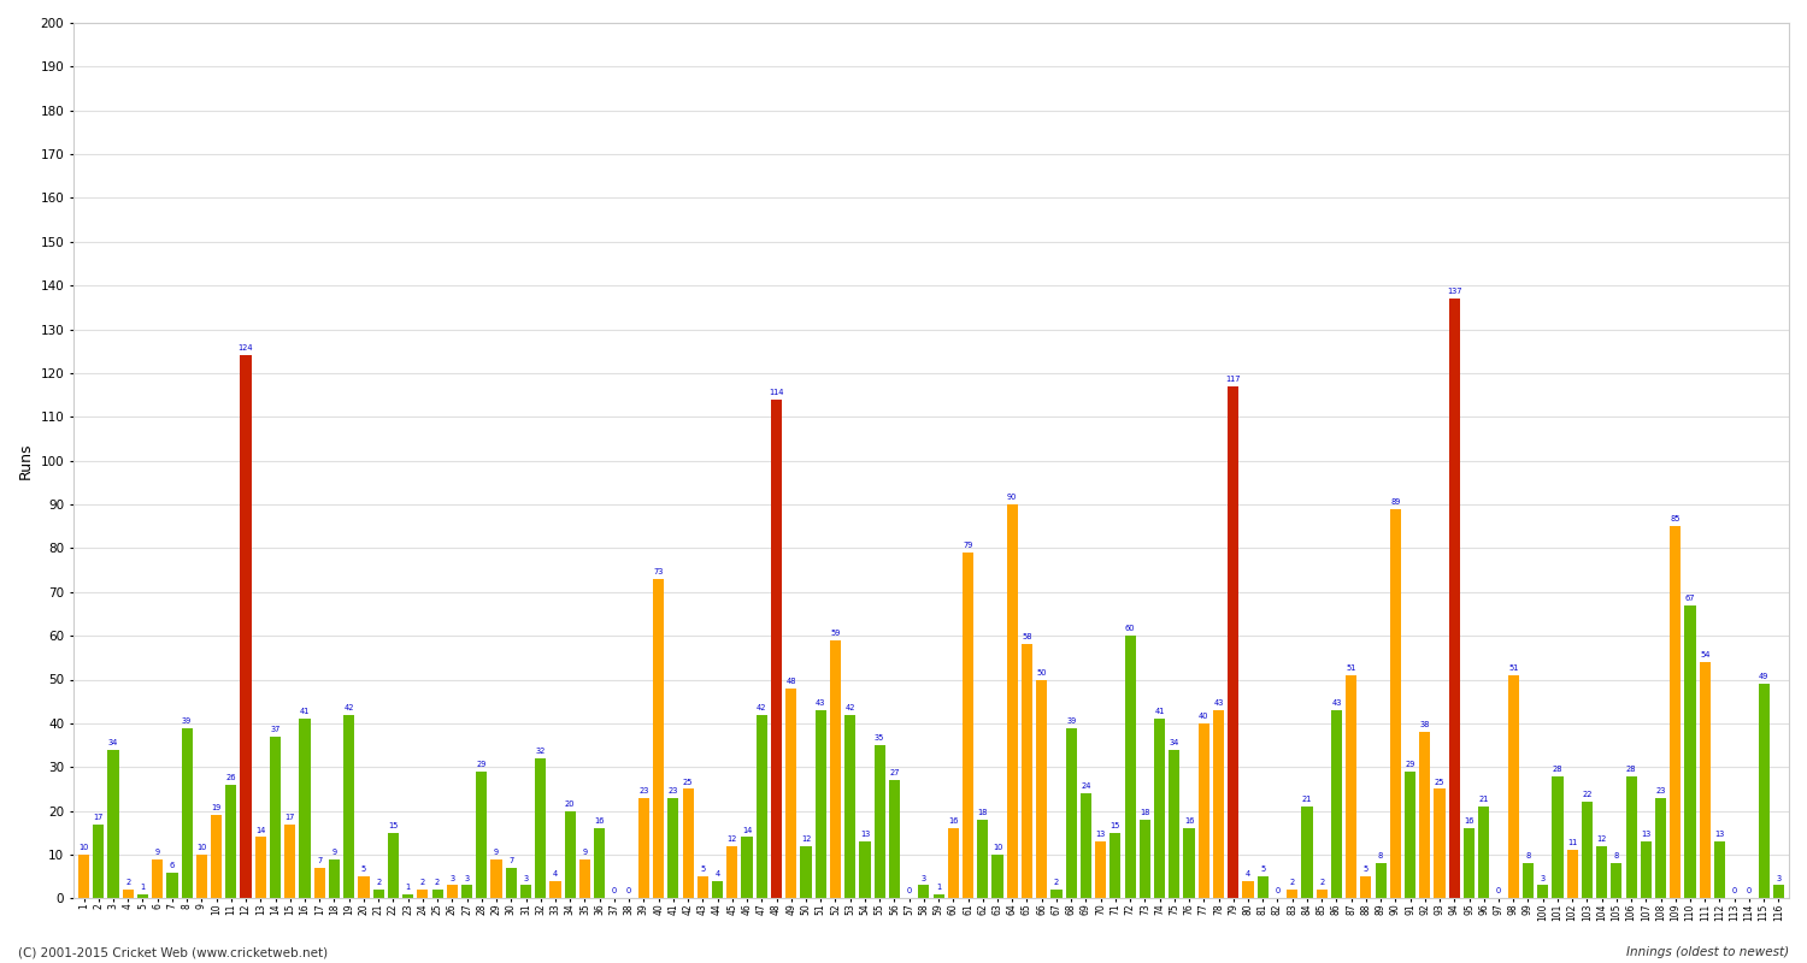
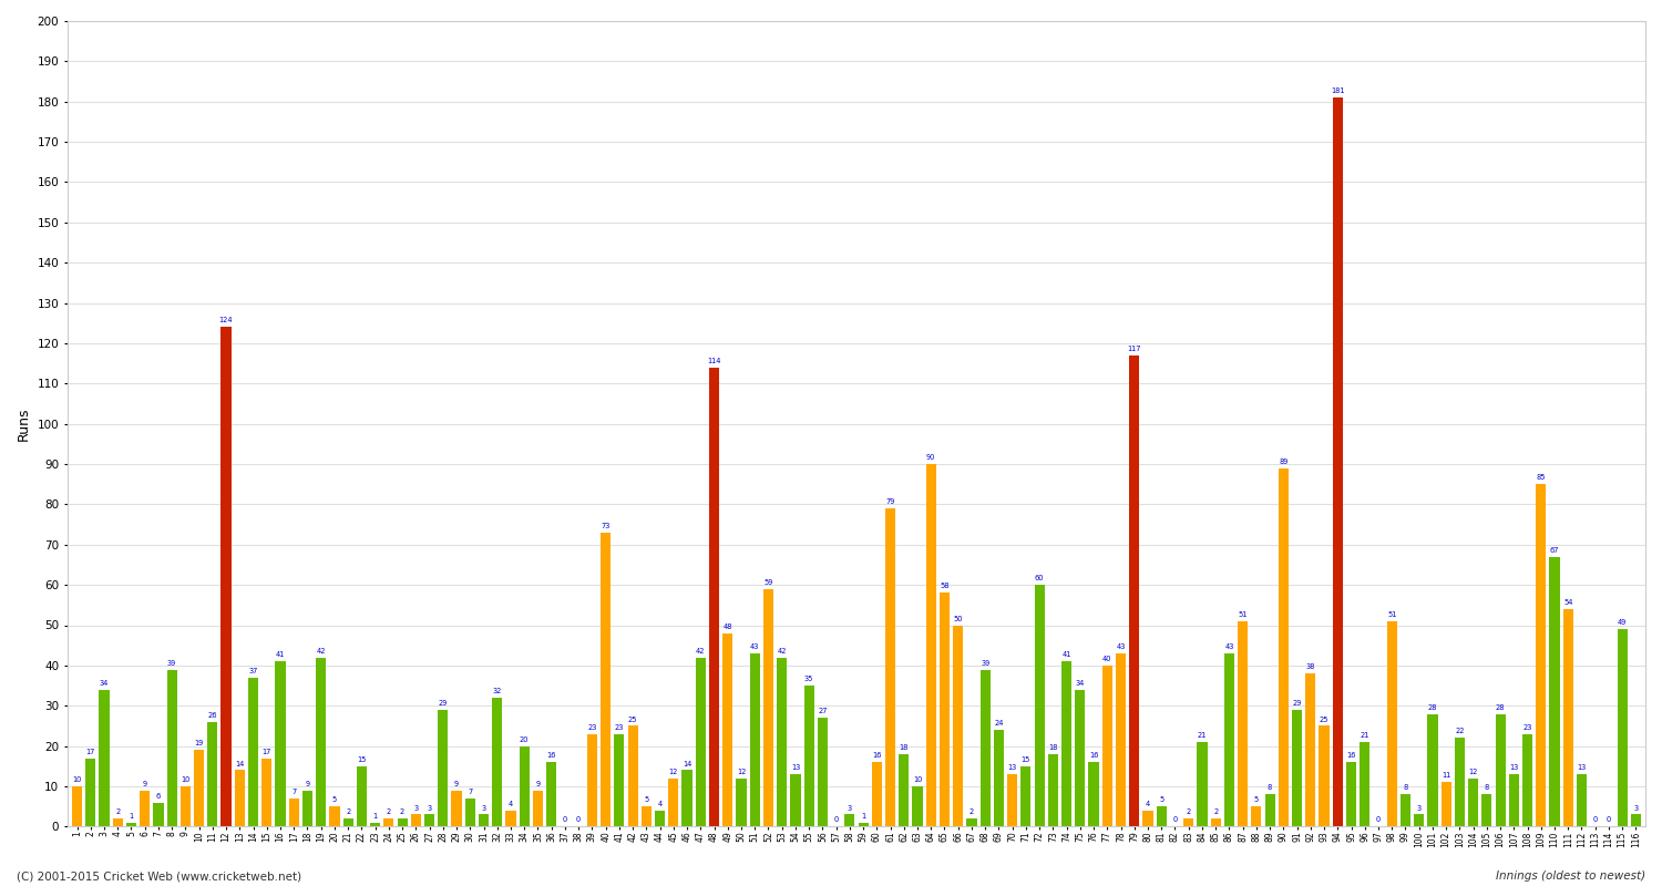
94: 137 -> 181
